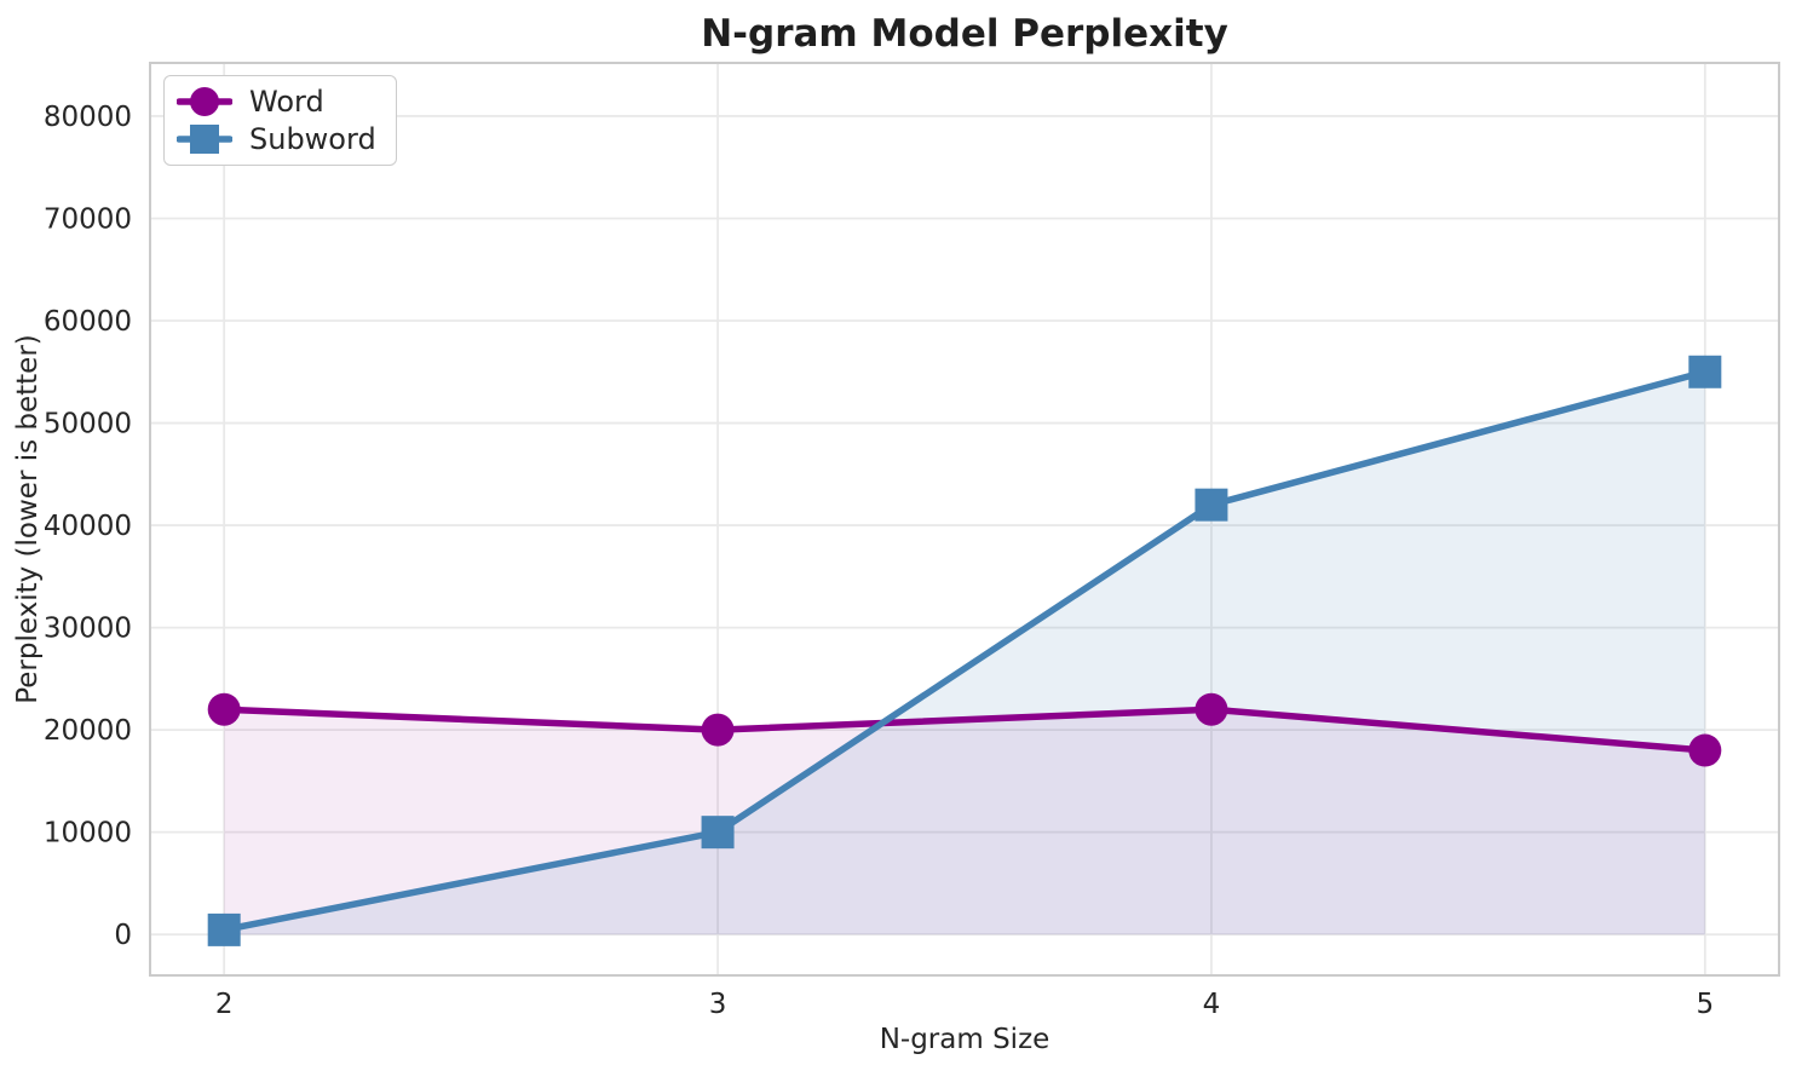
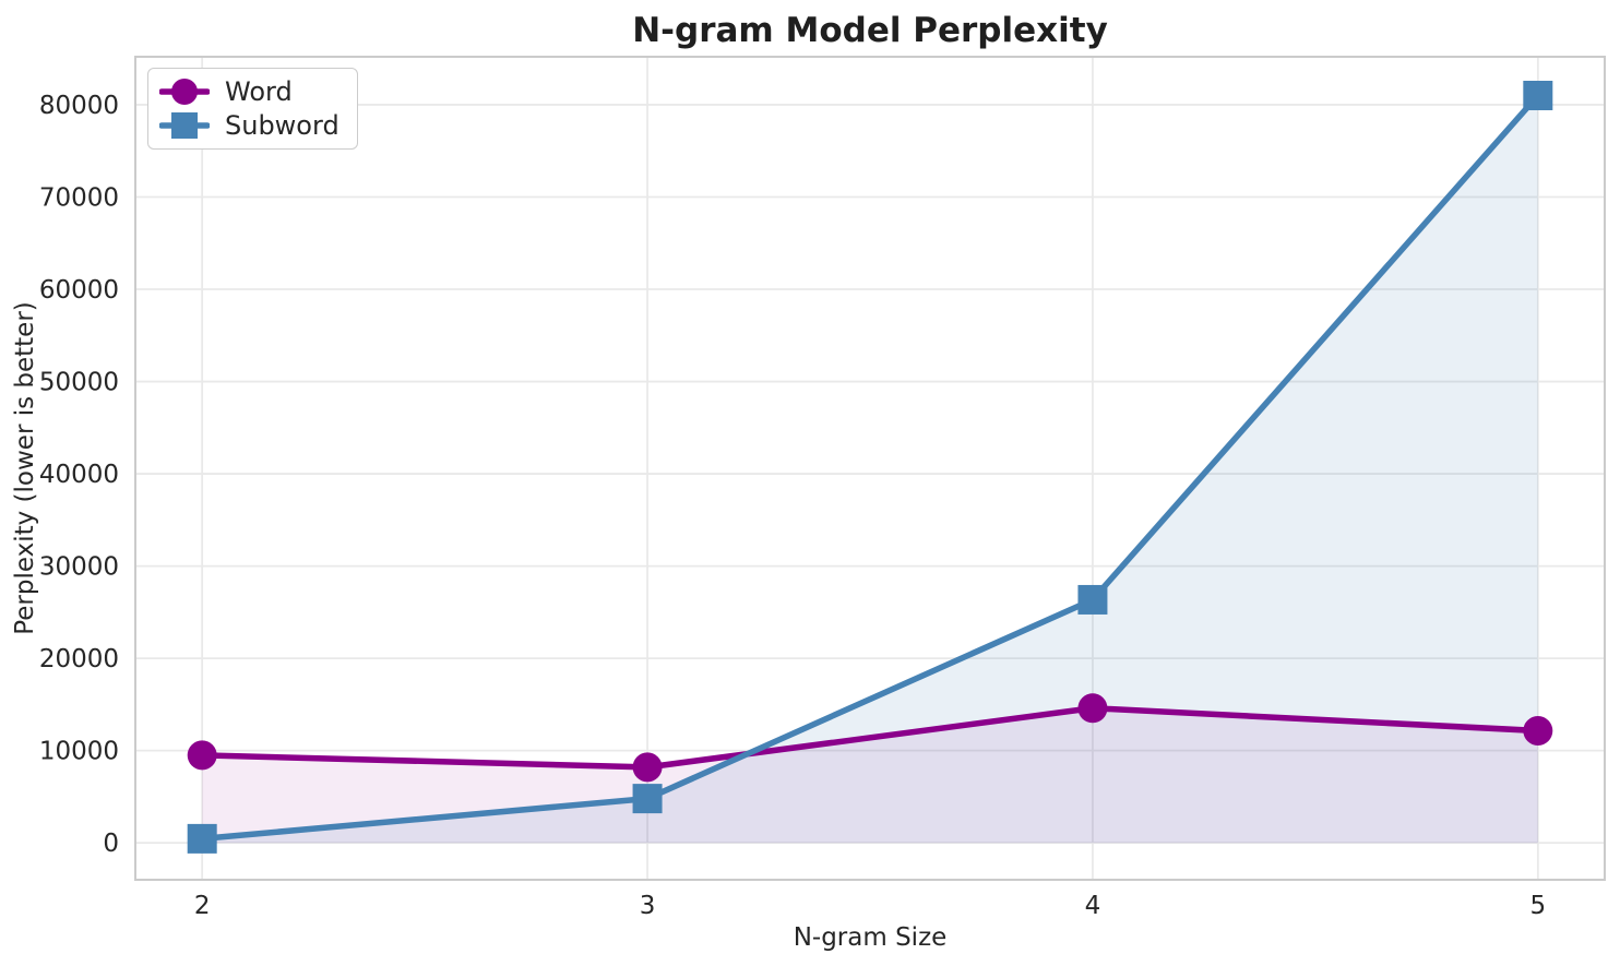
Word/2: 22000 -> 10000
Word/3: 20000 -> 8000
Subword/3: 10000 -> 5000
Word/4: 22000 -> 15000
Subword/4: 42000 -> 26000
Word/5: 18000 -> 12000
Subword/5: 55000 -> 81000
